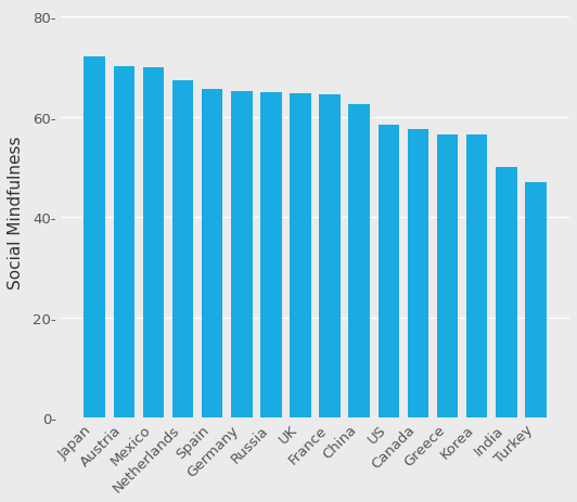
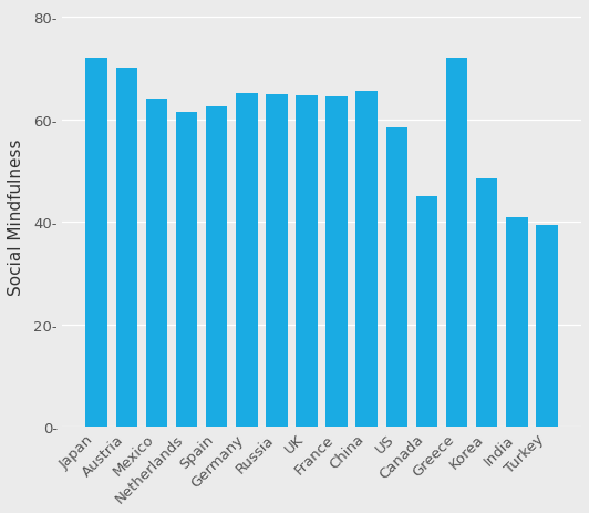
Mexico: 69.8- -> 64.0-
Netherlands: 67.2- -> 61.5-
Spain: 65.5- -> 62.5-
China: 62.5- -> 65.5-
Canada: 57.5- -> 45.0-
Greece: 56.5- -> 72.0-
Korea: 56.5- -> 48.5-
India: 50.0- -> 41.0-
Turkey: 47.0- -> 39.5-
